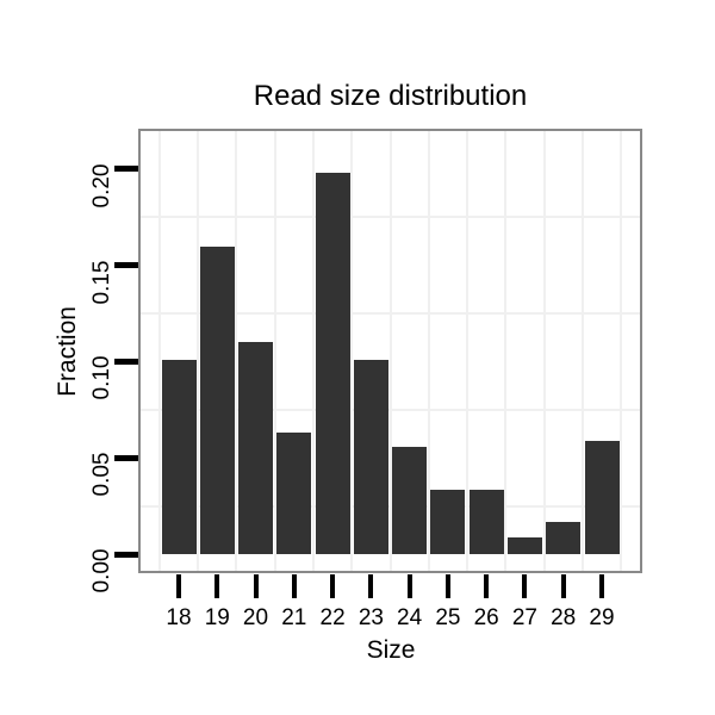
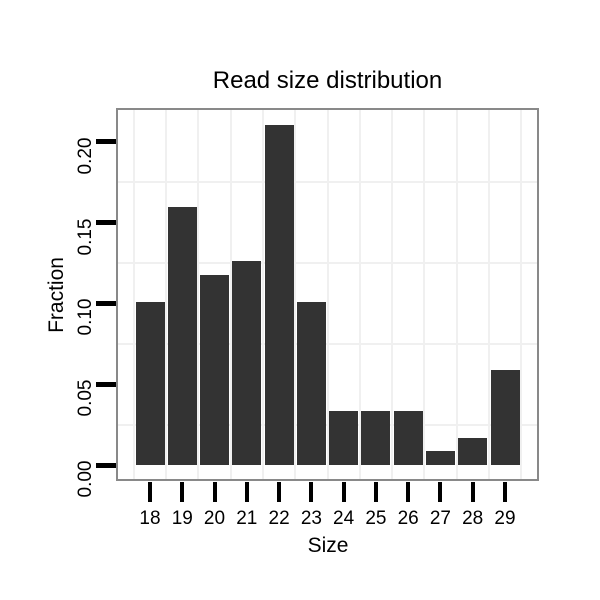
20: 0.110 -> 0.118
21: 0.063 -> 0.126
22: 0.198 -> 0.210
24: 0.056 -> 0.034
